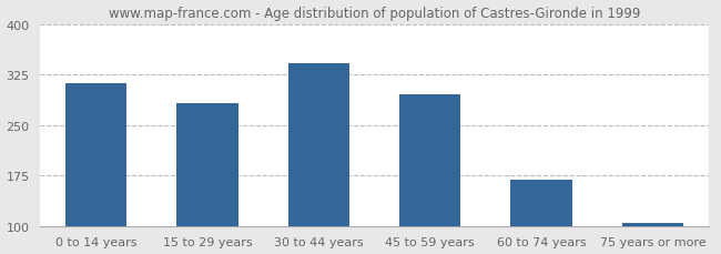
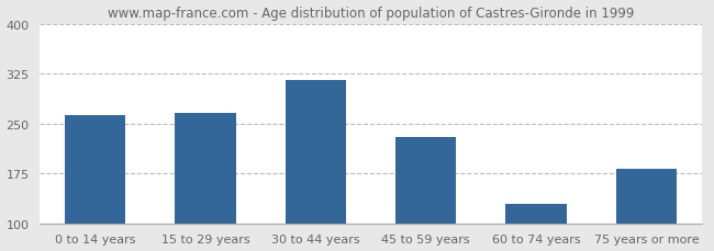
0 to 14 years: 312 -> 262
15 to 29 years: 282 -> 266
30 to 44 years: 342 -> 316
45 to 59 years: 295 -> 230
60 to 74 years: 168 -> 130
75 years or more: 105 -> 182
